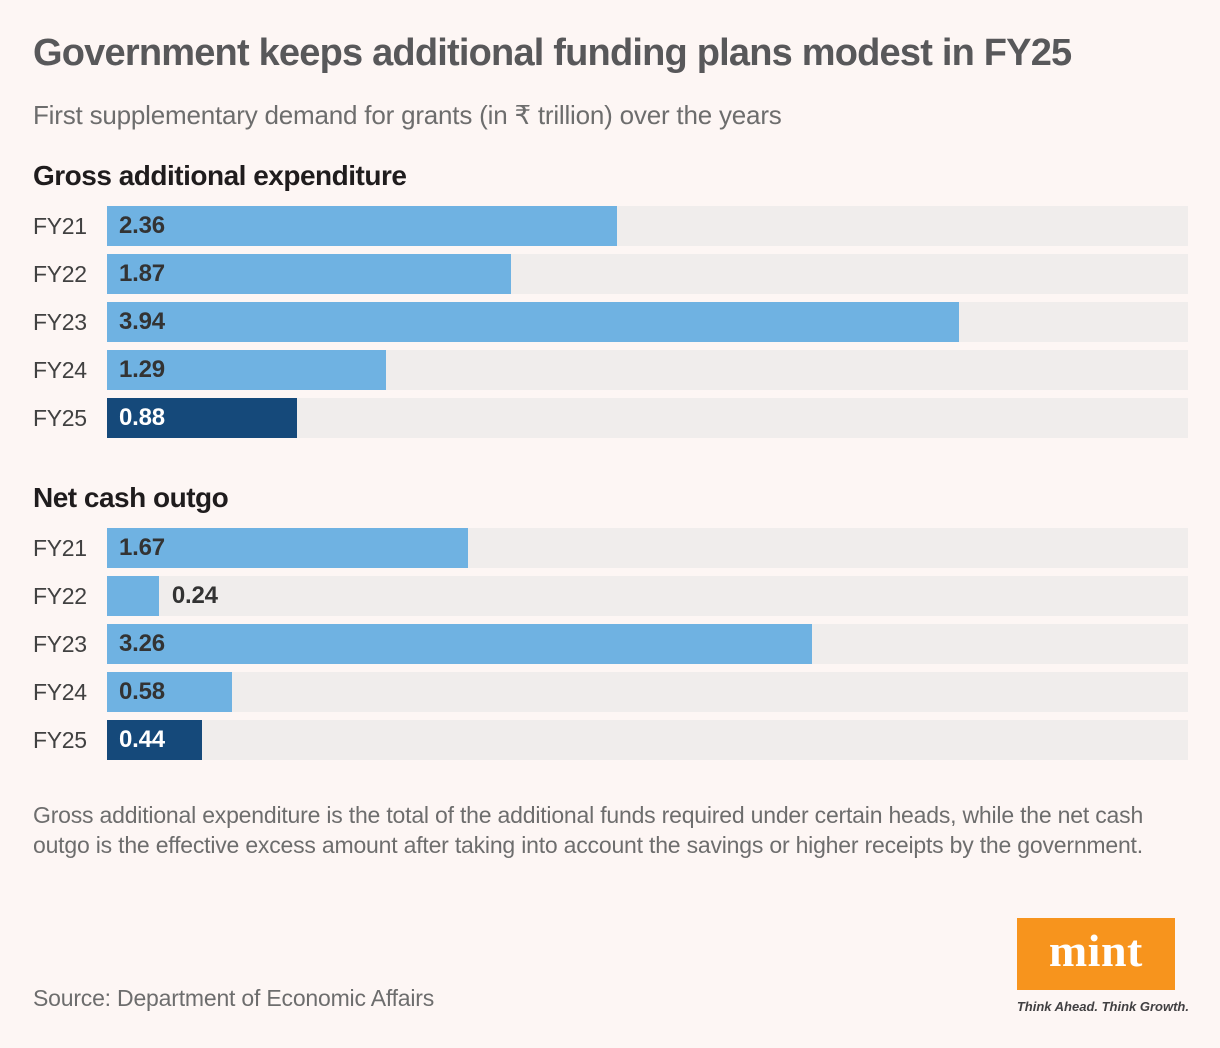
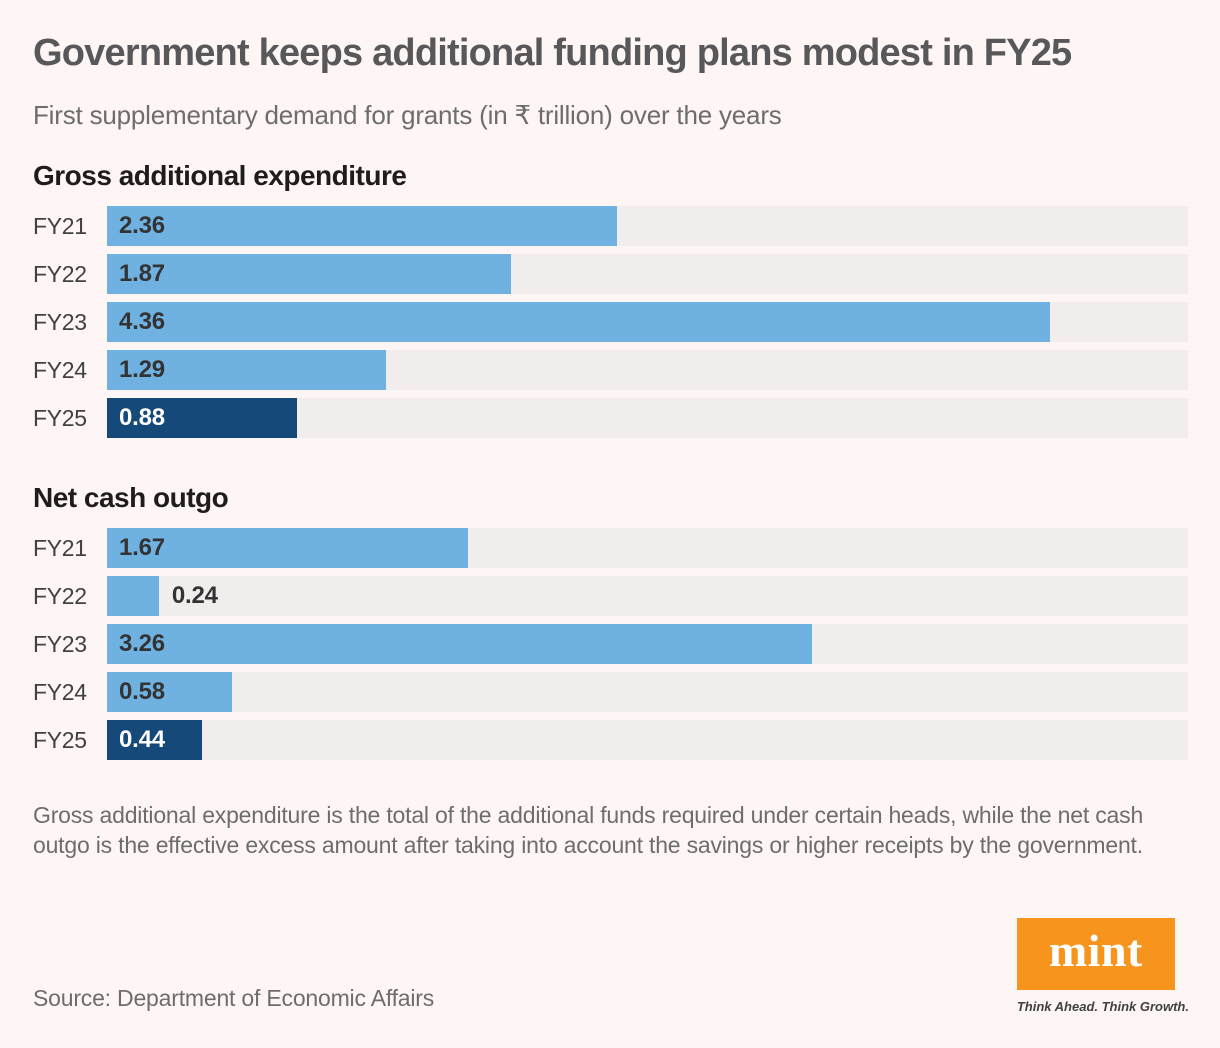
Gross additional expenditure/FY23: 3.94 -> 4.36
